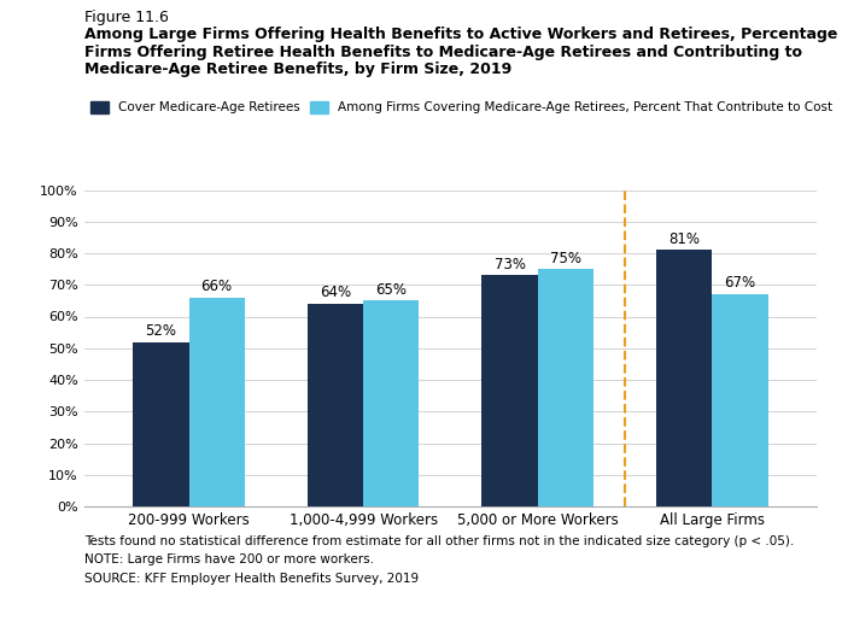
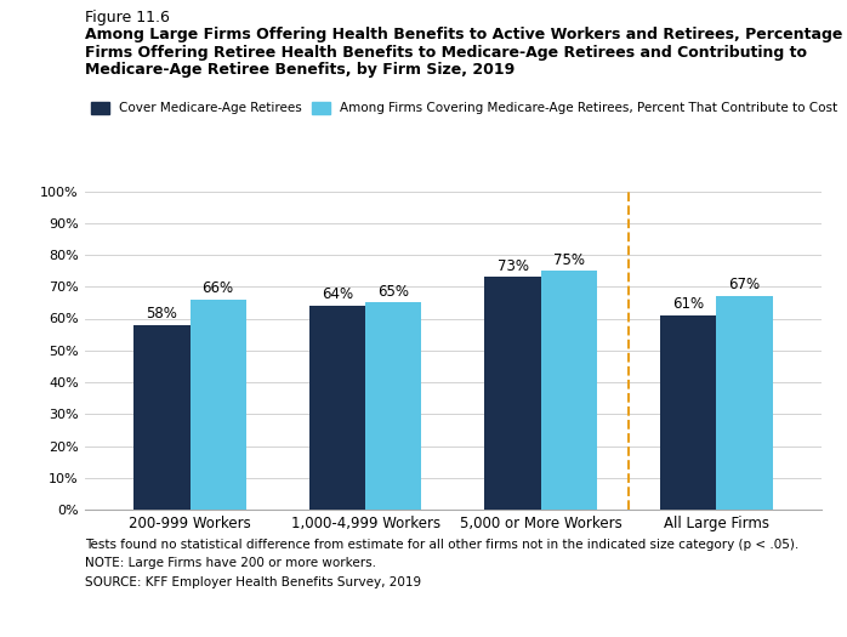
Cover Medicare-Age Retirees/200-999 Workers: 52% -> 58%
Cover Medicare-Age Retirees/All Large Firms: 81% -> 61%
